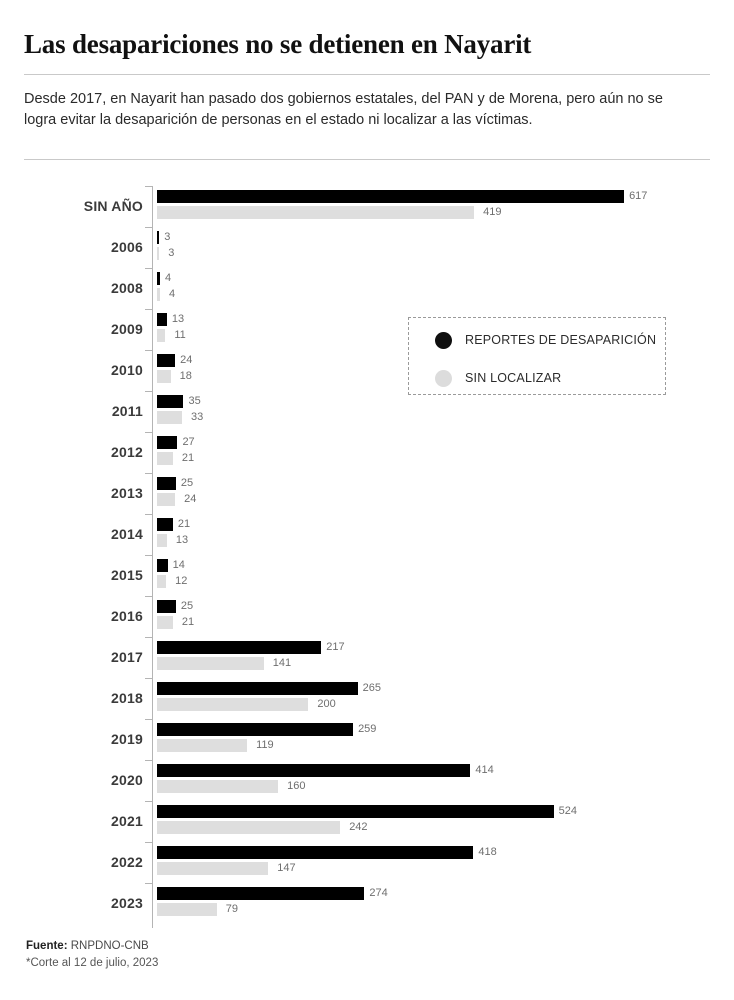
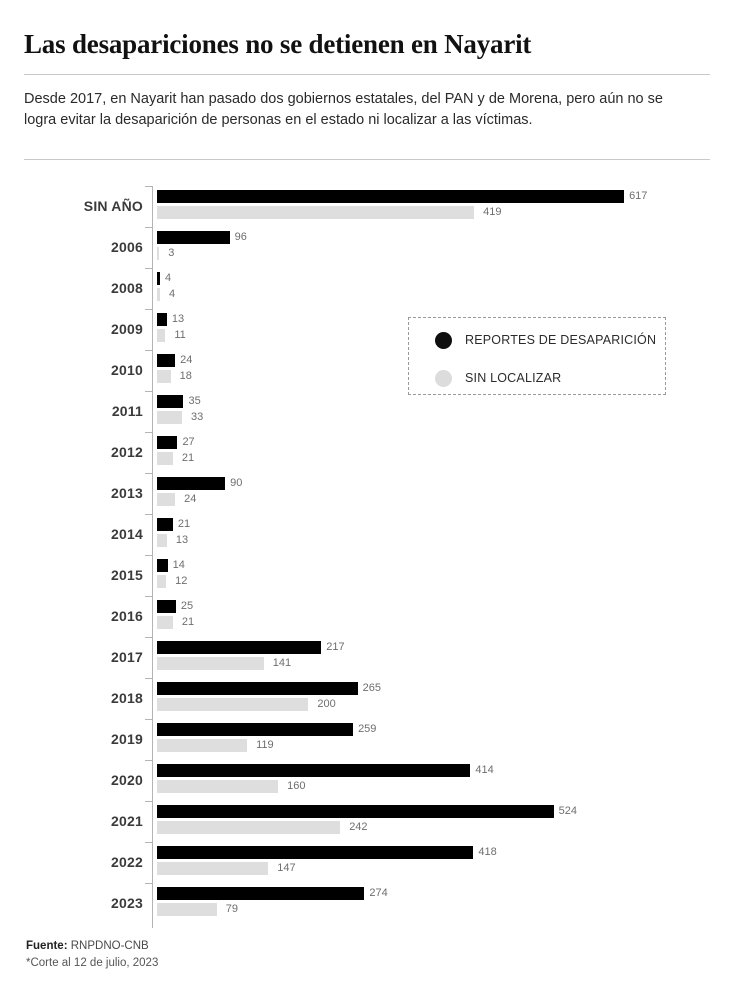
REPORTES DE DESAPARICIÓN/2006: 3 -> 96
REPORTES DE DESAPARICIÓN/2013: 25 -> 90
